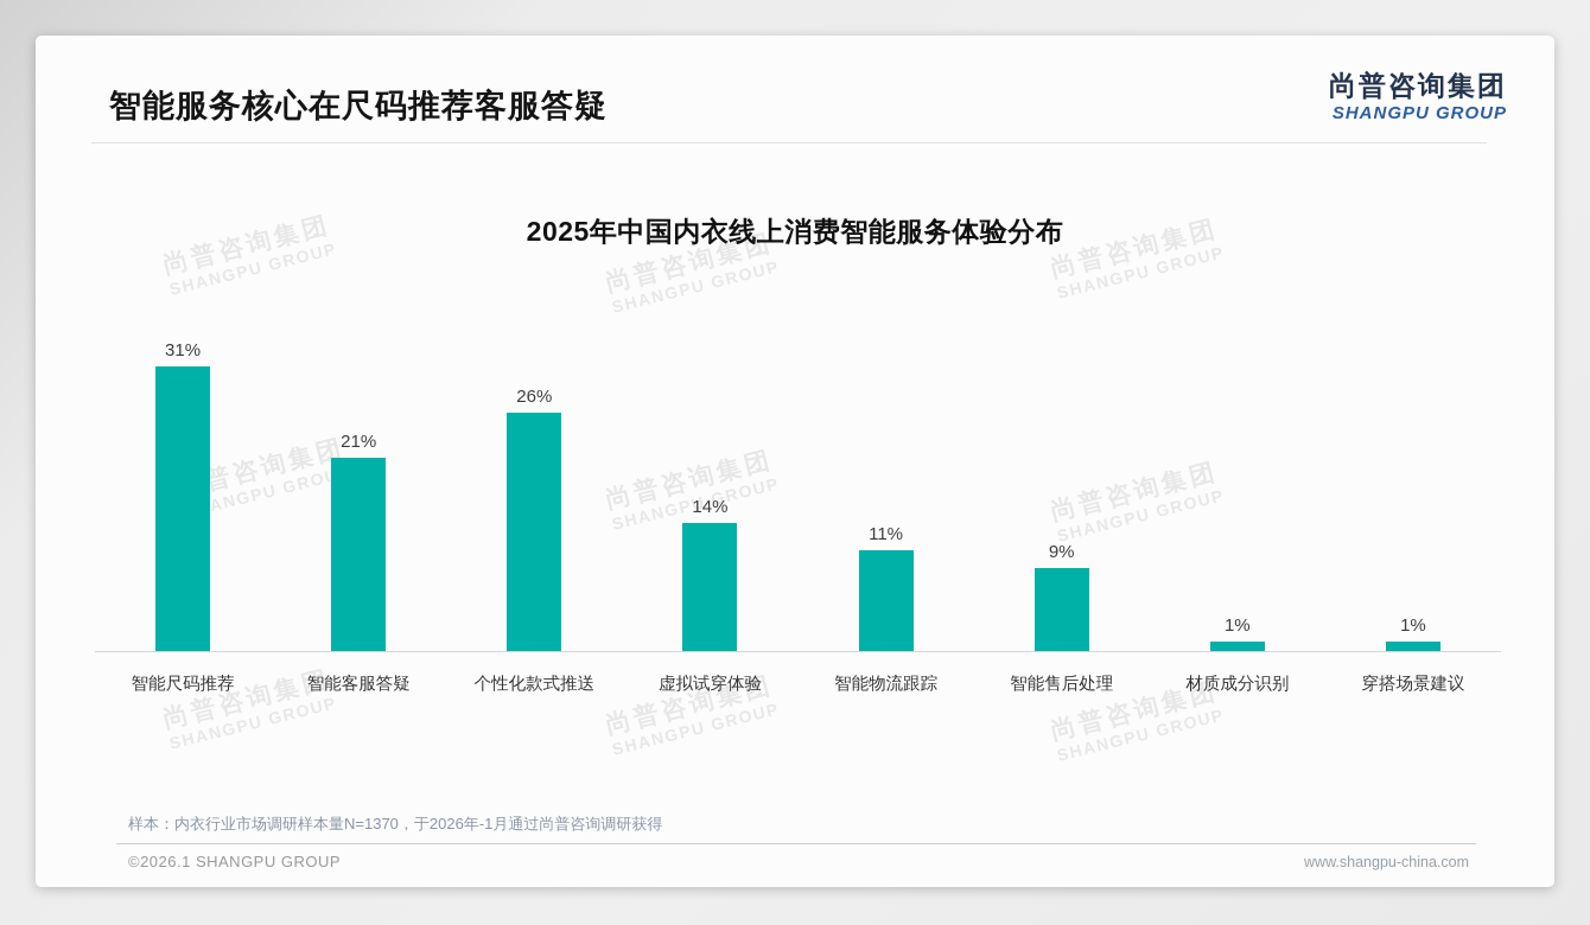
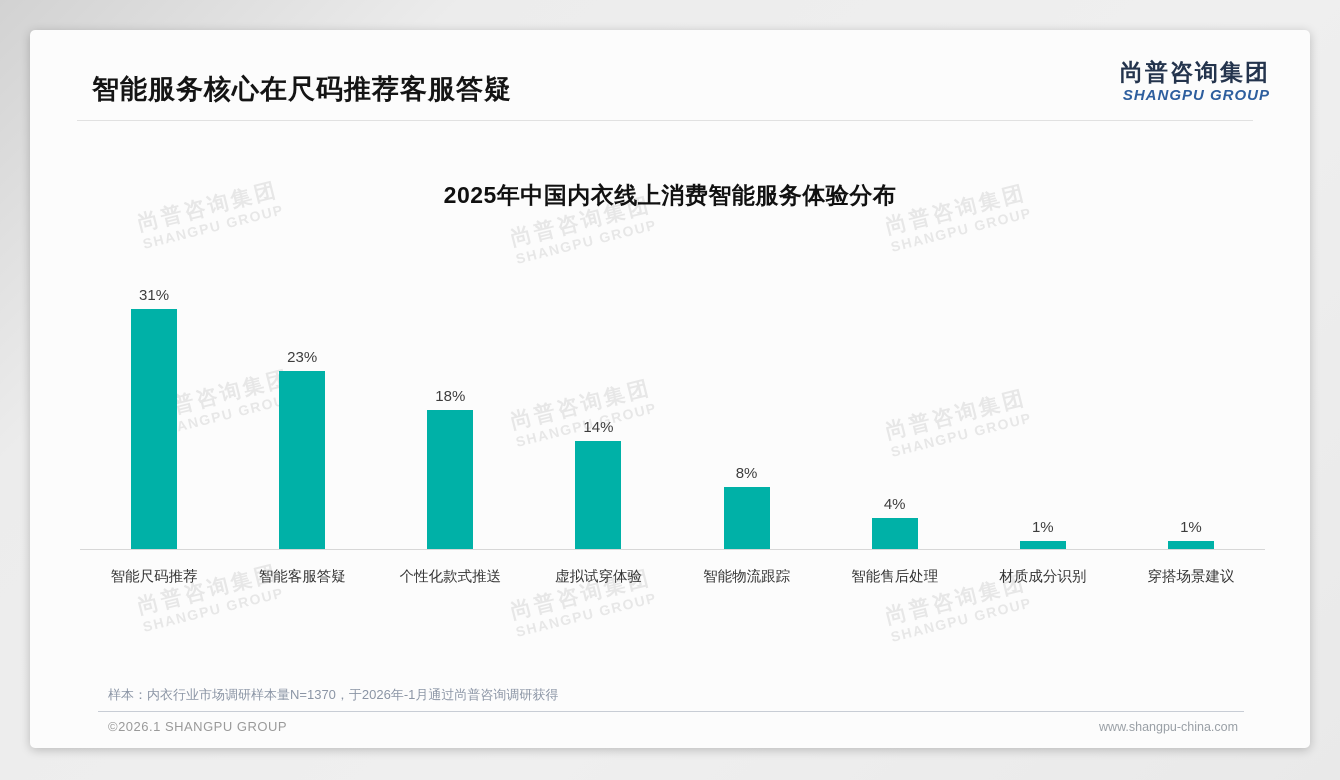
智能客服答疑: 21% -> 23%
个性化款式推送: 26% -> 18%
智能物流跟踪: 11% -> 8%
智能售后处理: 9% -> 4%
